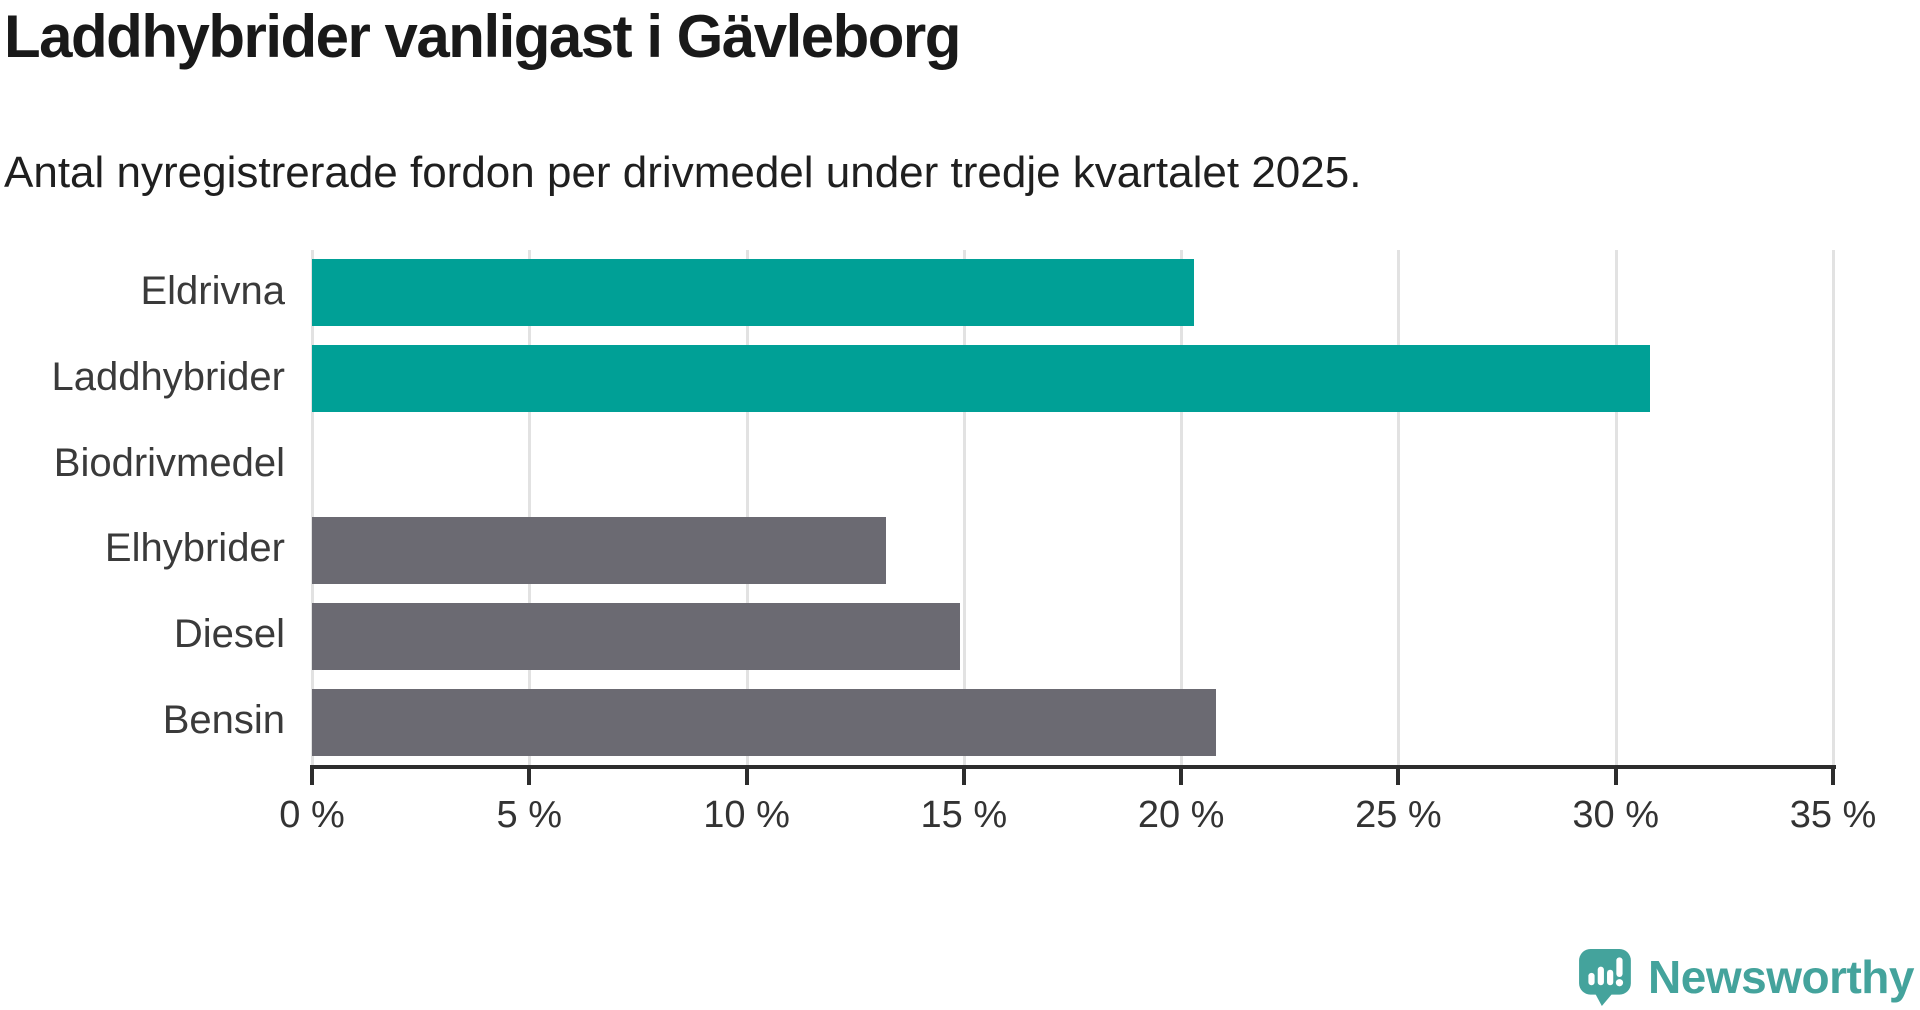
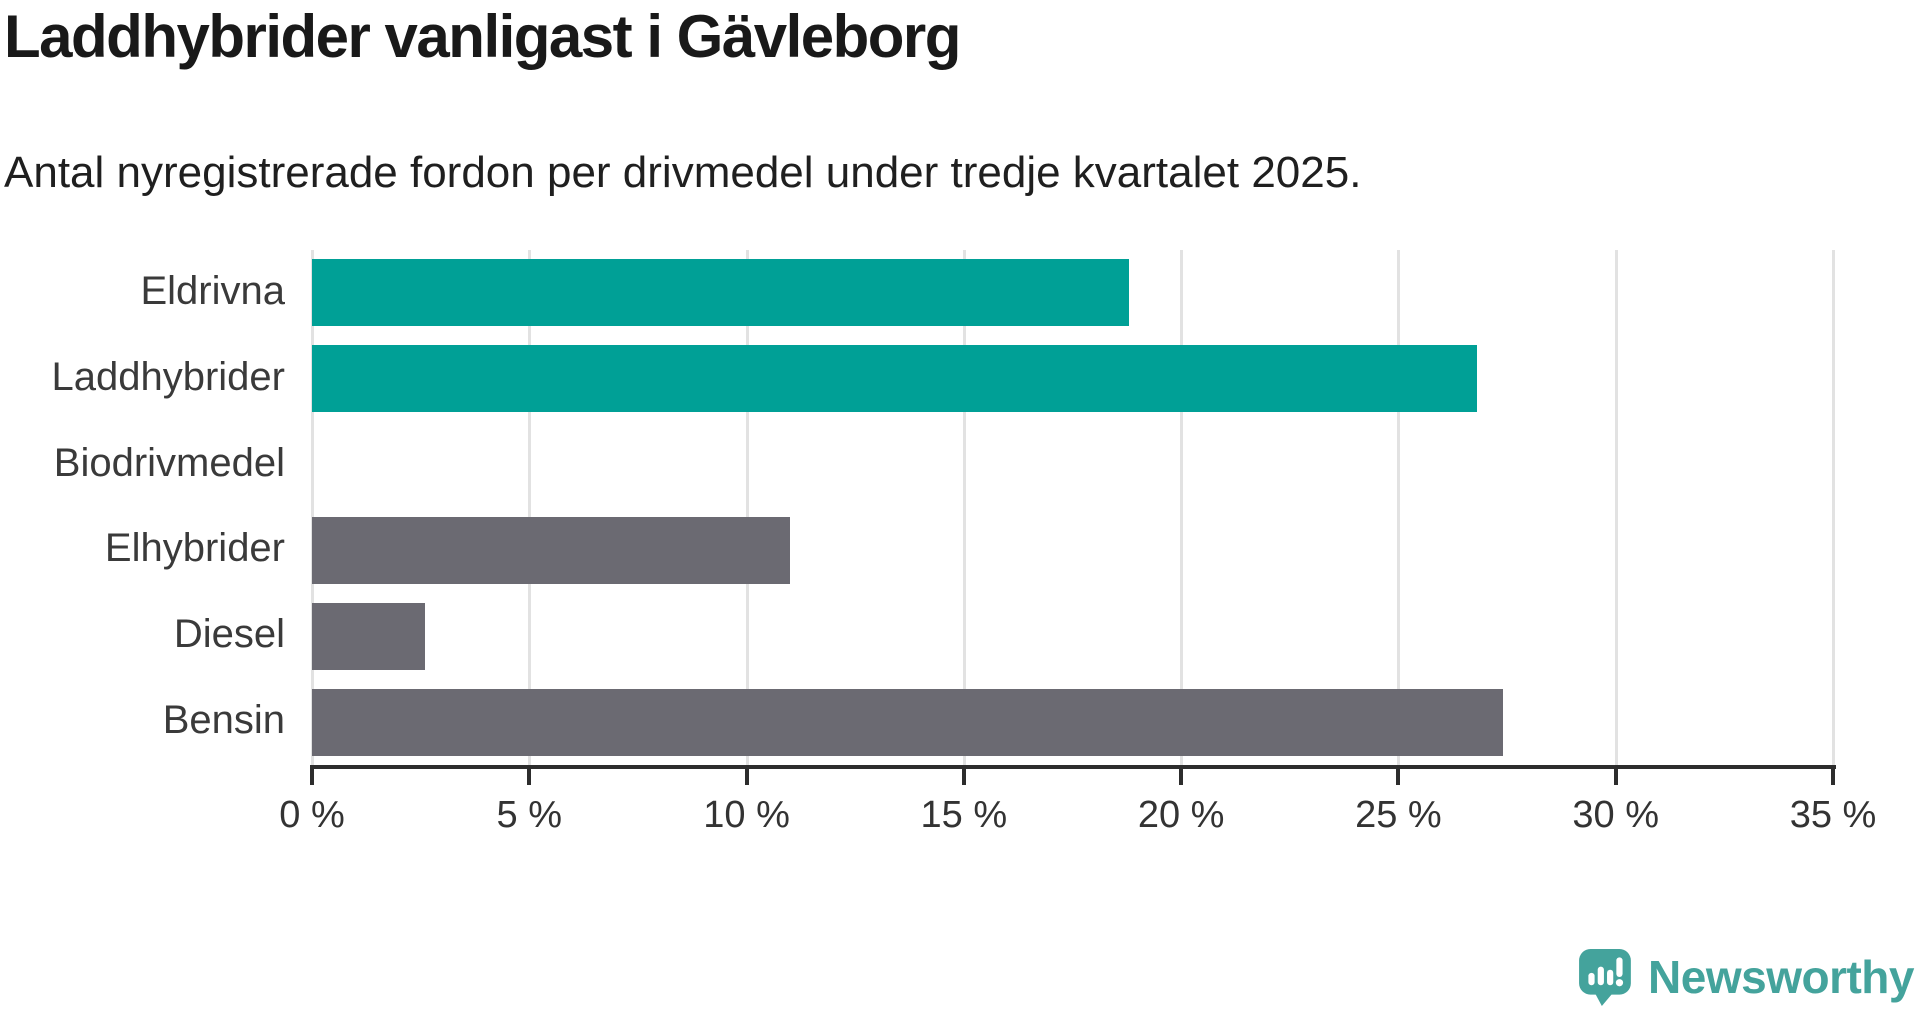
Eldrivna: 20.3% -> 18.8%
Laddhybrider: 30.8% -> 26.8%
Elhybrider: 13.2% -> 11.0%
Diesel: 14.9% -> 2.6%
Bensin: 20.8% -> 27.4%
